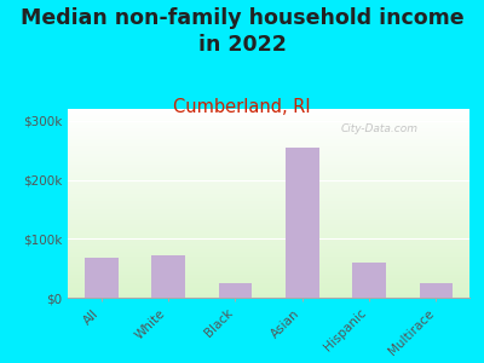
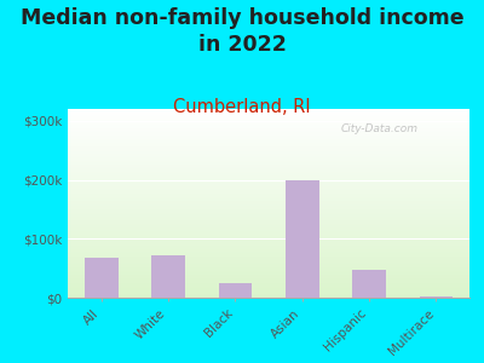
Asian: $255k -> $200k
Hispanic: $60k -> $48k
Multirace: $25k -> $2k
